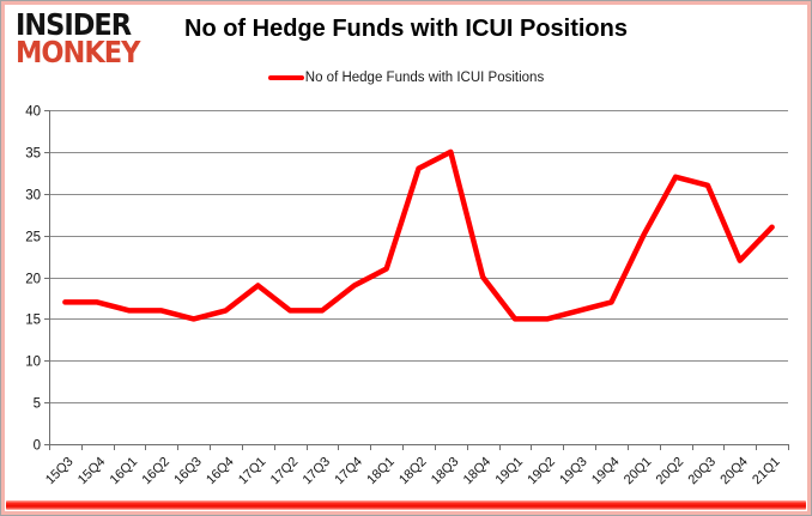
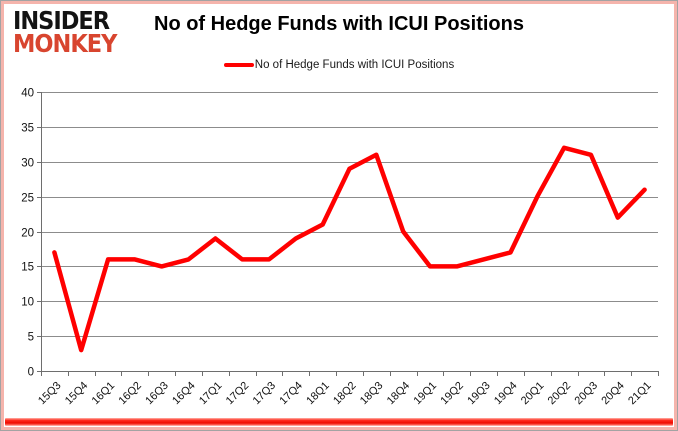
15Q4: 17 -> 3
18Q2: 33 -> 29
18Q3: 35 -> 31
